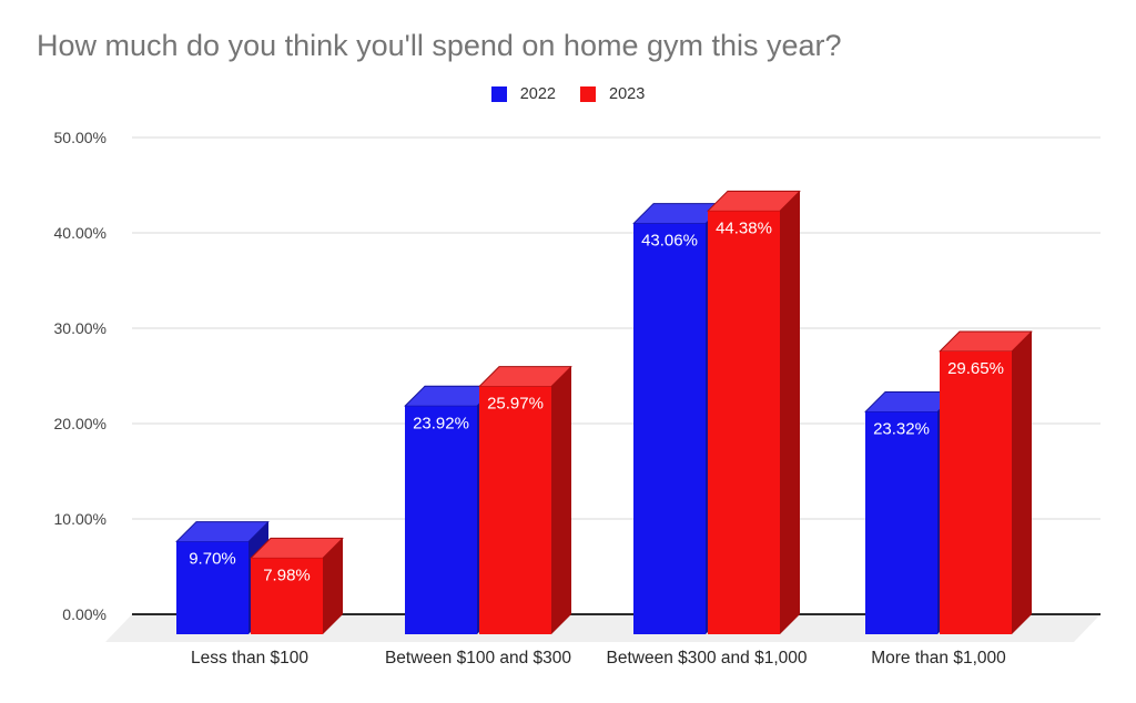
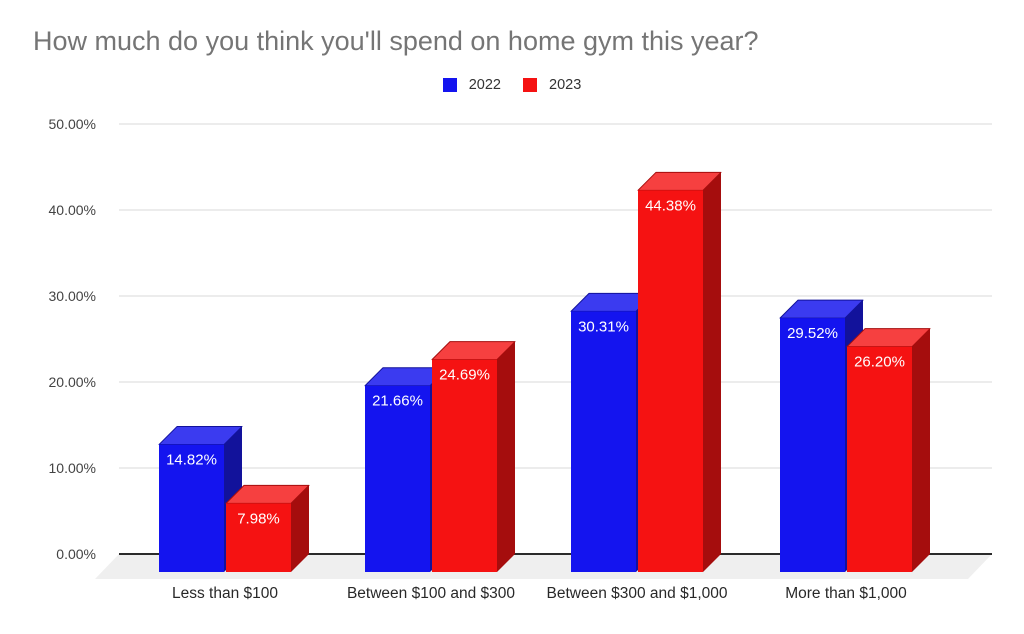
2022/Less than $100: 9.70% -> 14.82%
2022/Between $100 and $300: 23.92% -> 21.66%
2023/Between $100 and $300: 25.97% -> 24.69%
2022/Between $300 and $1,000: 43.06% -> 30.31%
2022/More than $1,000: 23.32% -> 29.52%
2023/More than $1,000: 29.65% -> 26.20%
